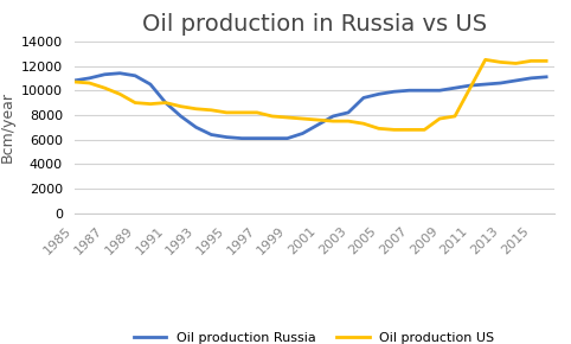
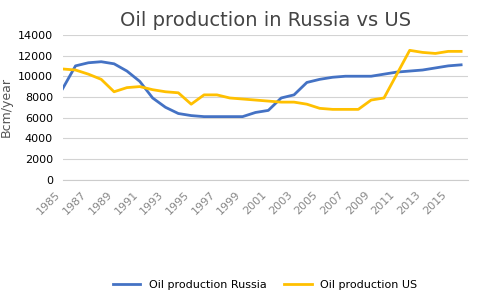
Oil production Russia/1985: 10800 -> 8800
Oil production US/1989: 9000 -> 8500
Oil production Russia/1991: 9000 -> 9500
Oil production US/1995: 8200 -> 7300
Oil production Russia/2001: 7200 -> 6700
